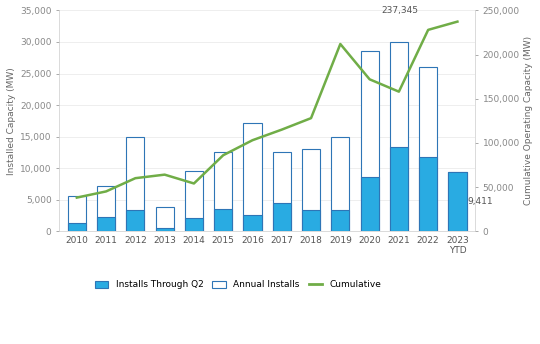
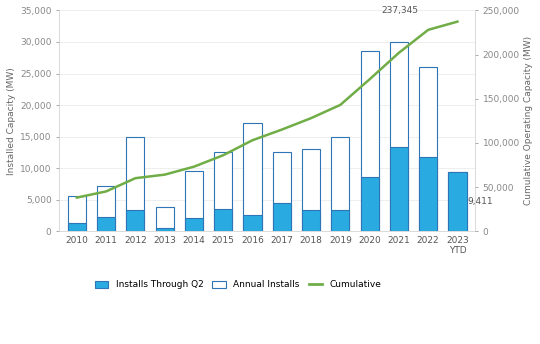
Cumulative/2014: 54,000 -> 73,000
Cumulative/2019: 212,000 -> 143,000
Cumulative/2021: 158,000 -> 202,000
